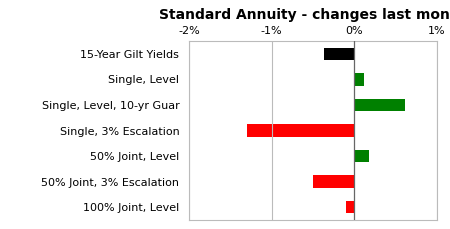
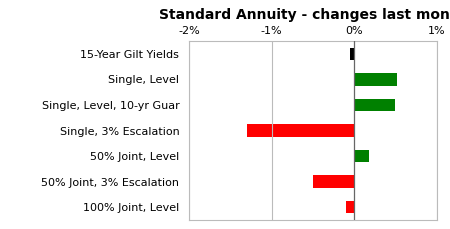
15-Year Gilt Yields: -0.36% -> -0.05%
Single, Level: 0.12% -> 0.52%
Single, Level, 10-yr Guar: 0.62% -> 0.50%
